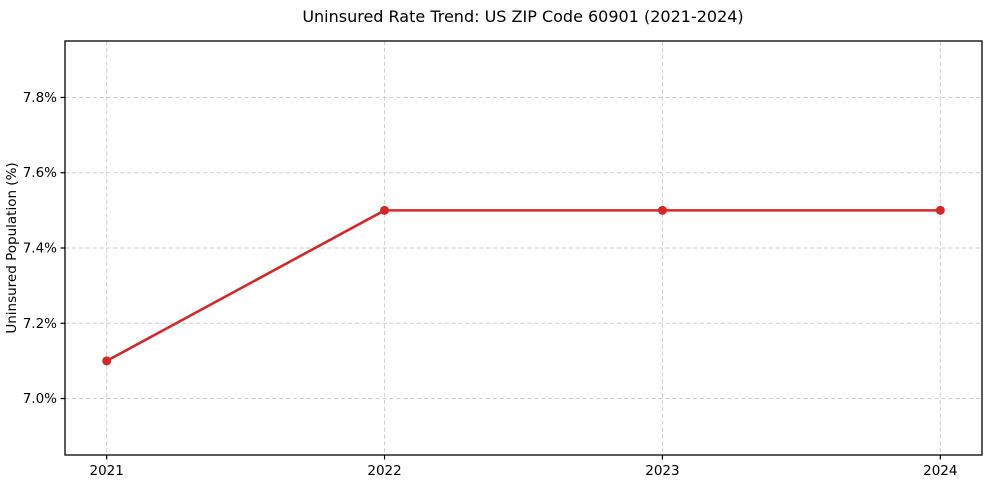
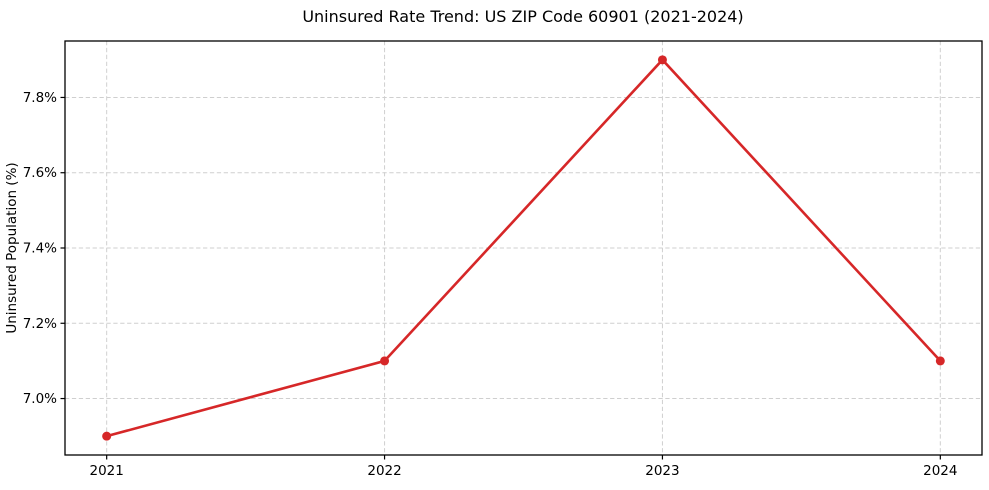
2021: 7.1% -> 6.9%
2022: 7.5% -> 7.1%
2023: 7.5% -> 7.9%
2024: 7.5% -> 7.1%
